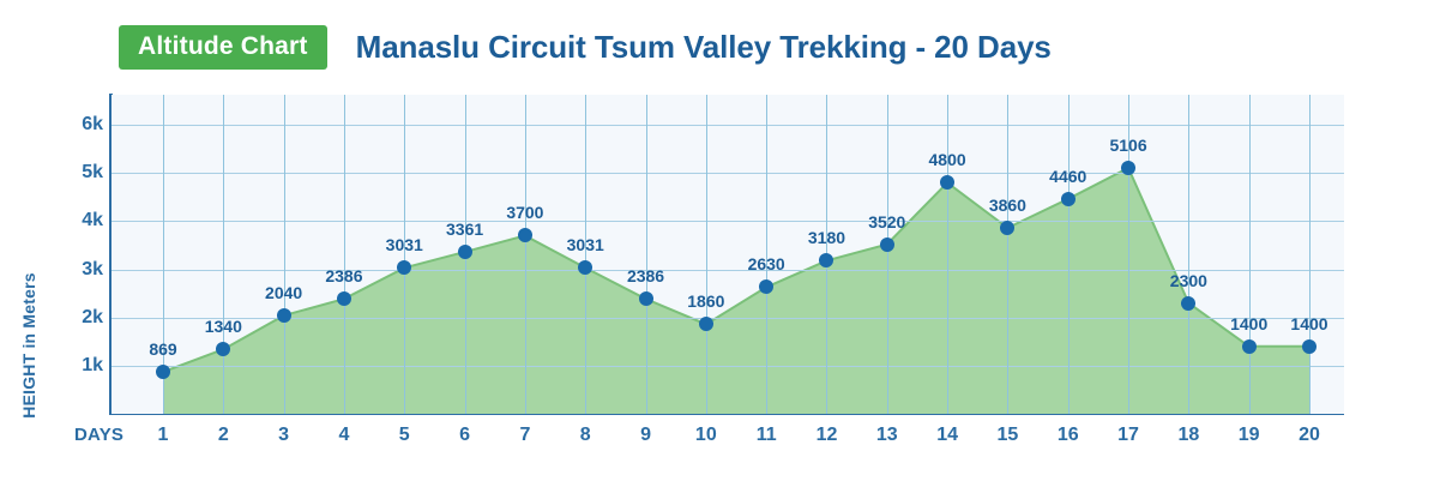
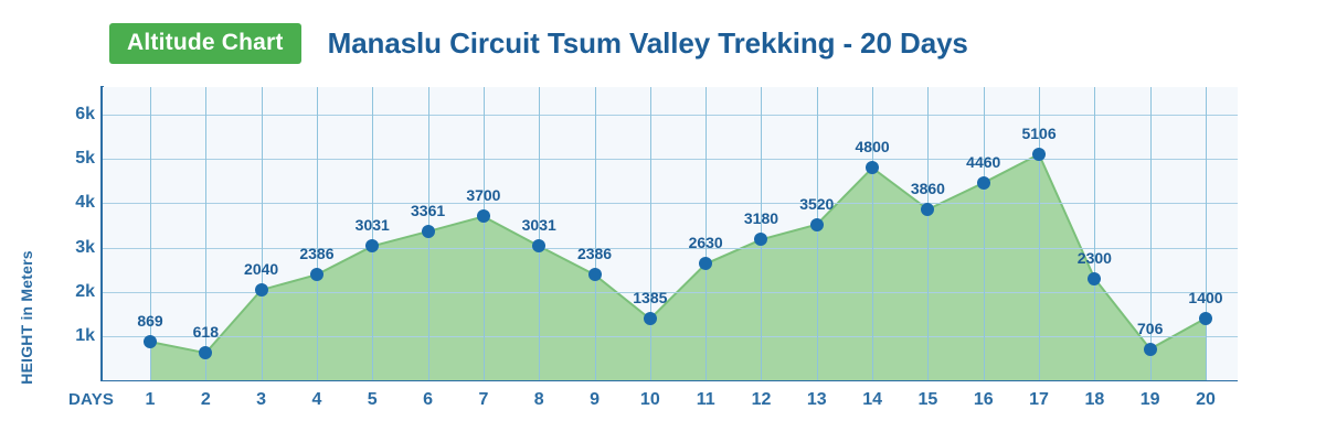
2: 1340 -> 618
10: 1860 -> 1385
19: 1400 -> 706
